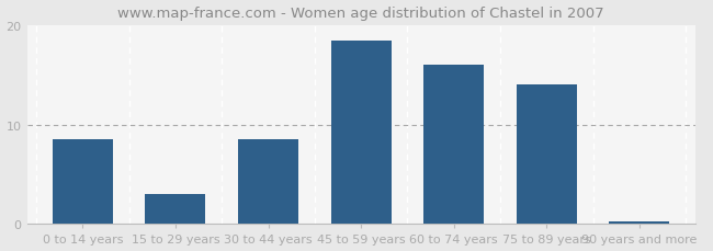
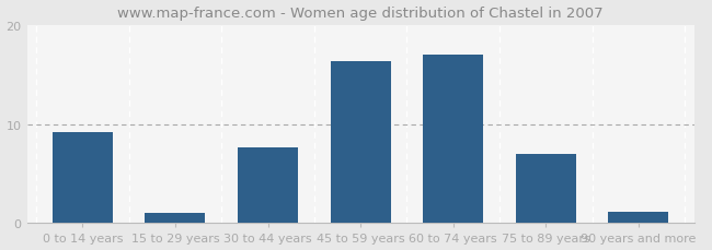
0 to 14 years: 8.5 -> 9.2
15 to 29 years: 3.0 -> 1.0
30 to 44 years: 8.5 -> 7.6
45 to 59 years: 18.5 -> 16.4
60 to 74 years: 16.0 -> 17.0
75 to 89 years: 14.0 -> 7.0
90 years and more: 0.3 -> 1.2
